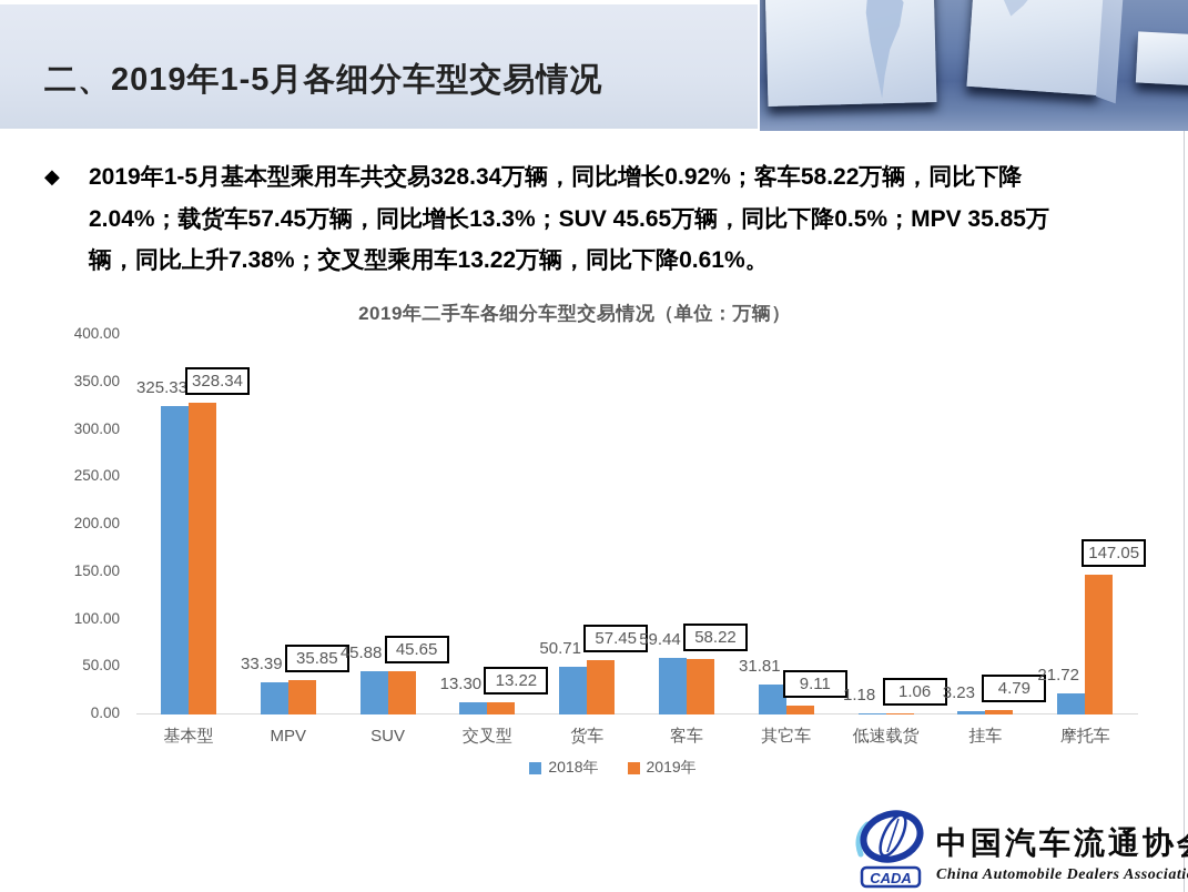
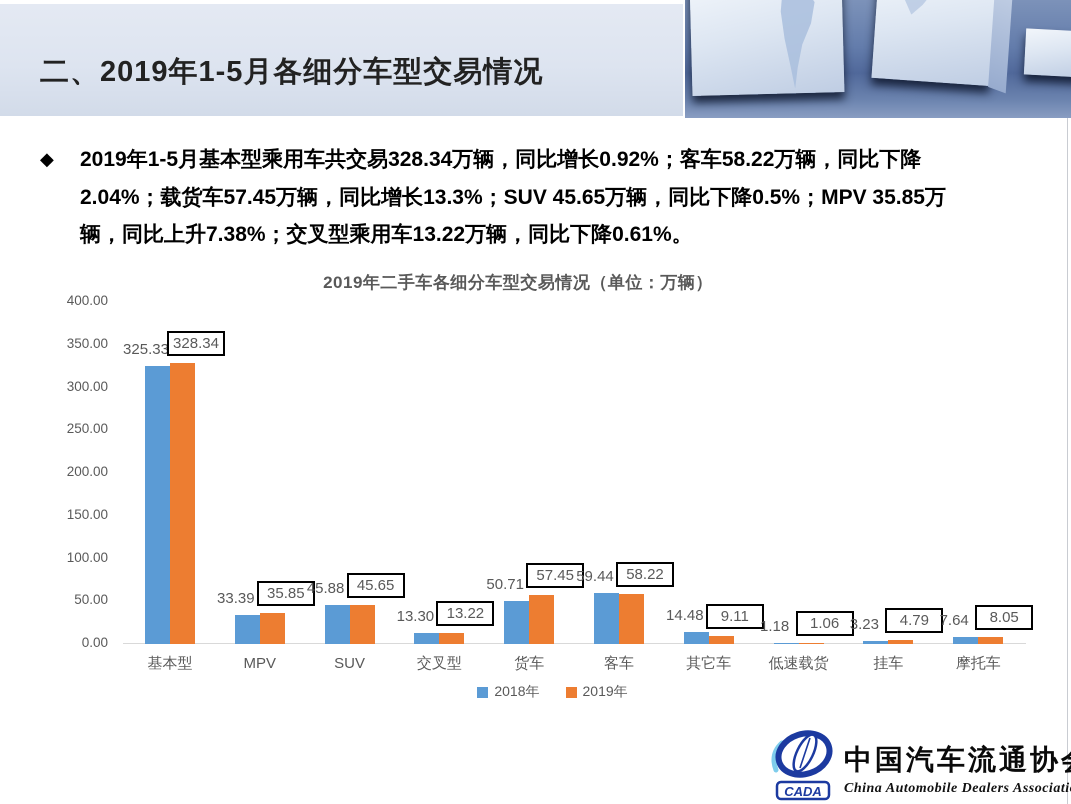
2018年/其它车: 31.81 -> 14.48
2018年/摩托车: 21.72 -> 7.64
2019年/摩托车: 147.05 -> 8.05
